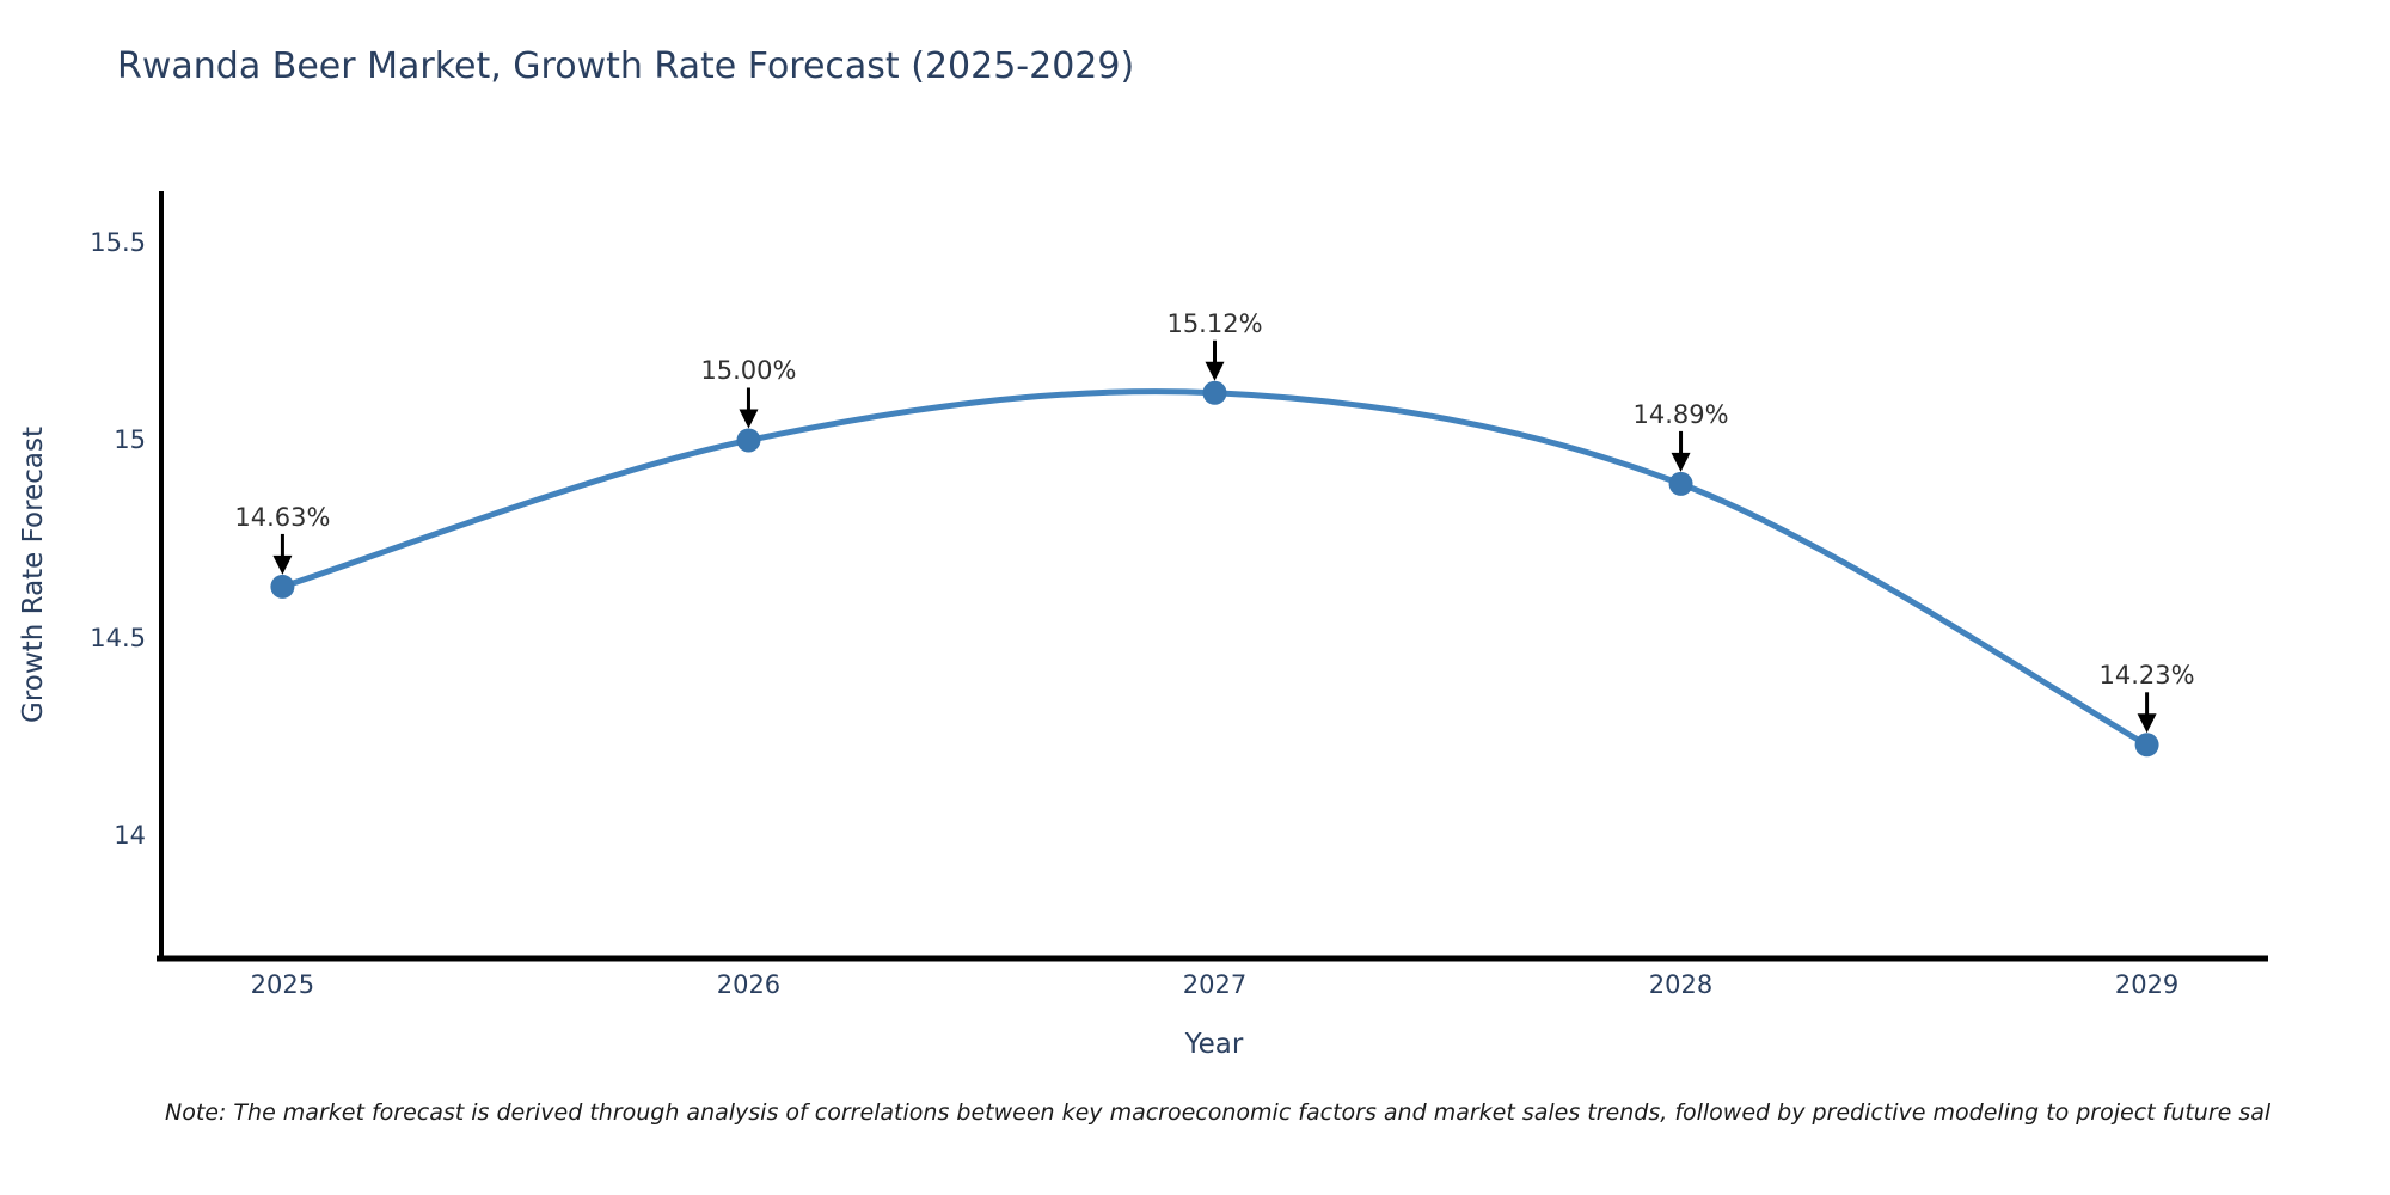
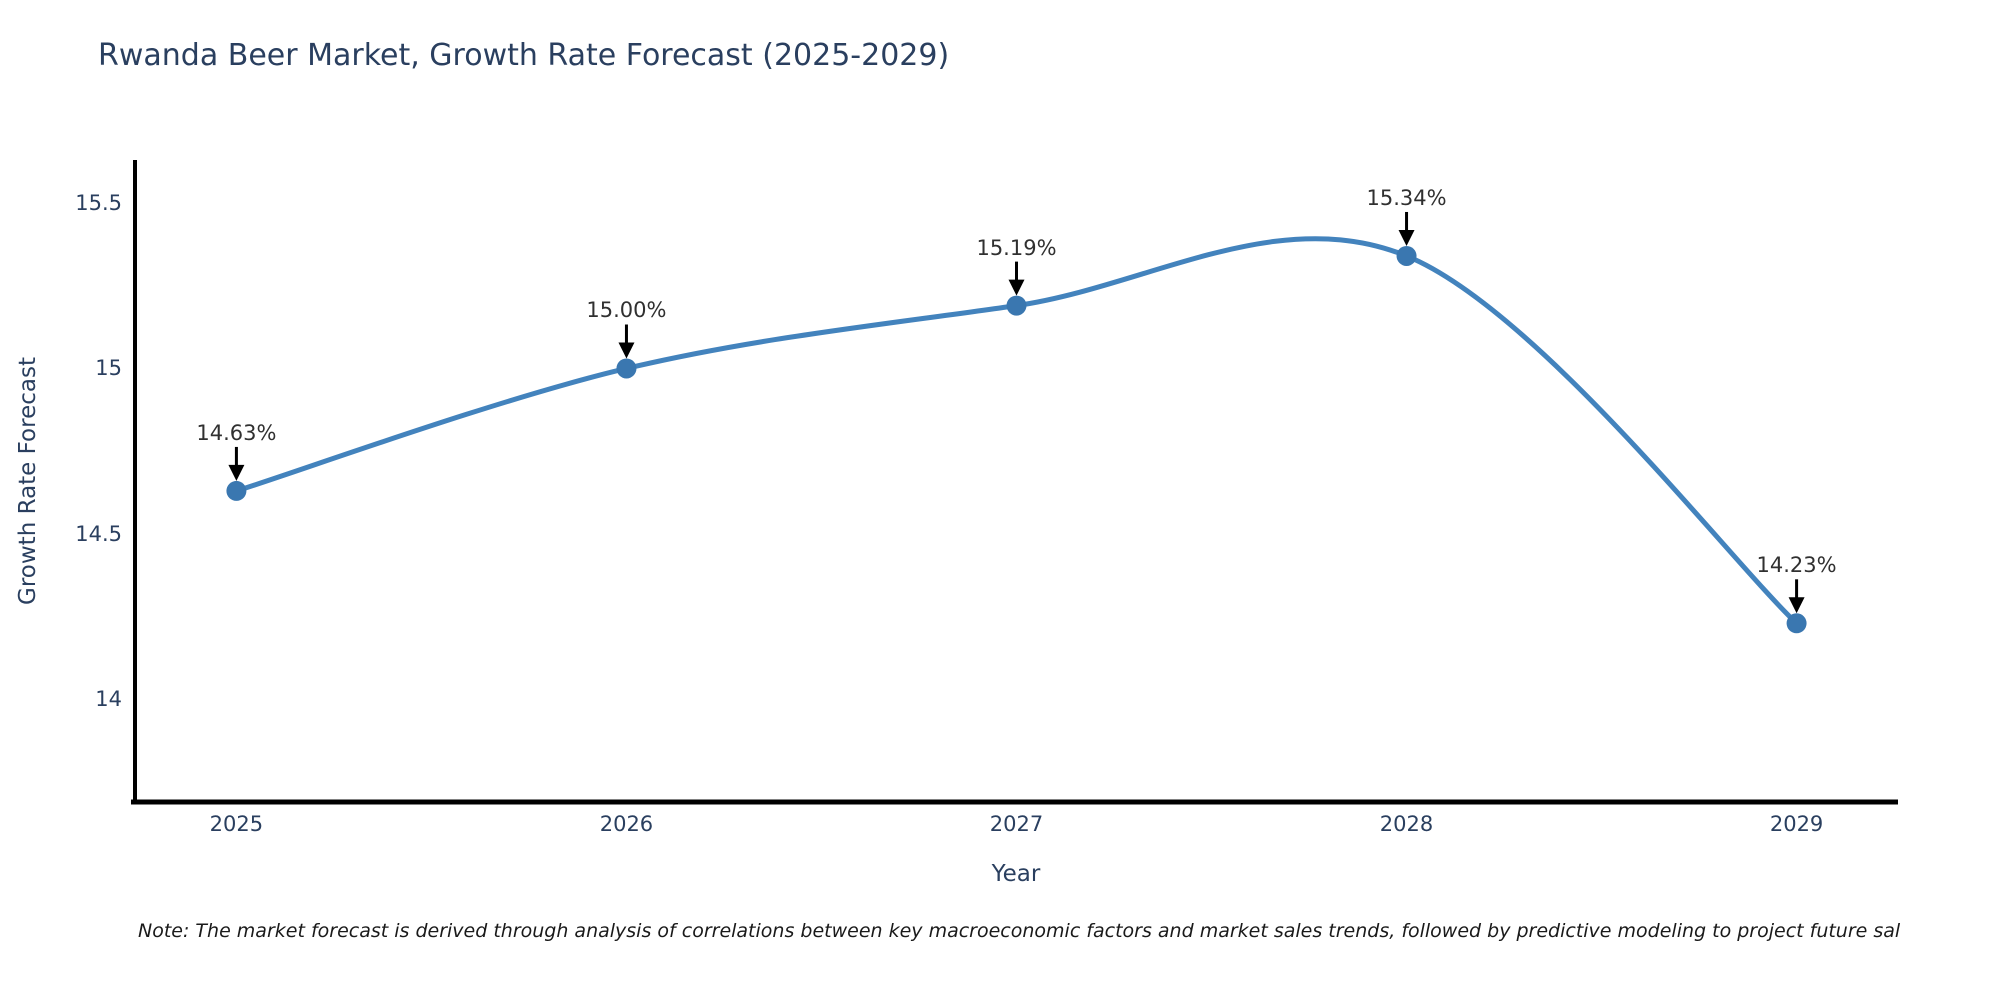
2027: 15.12% -> 15.19%
2028: 14.89% -> 15.34%
